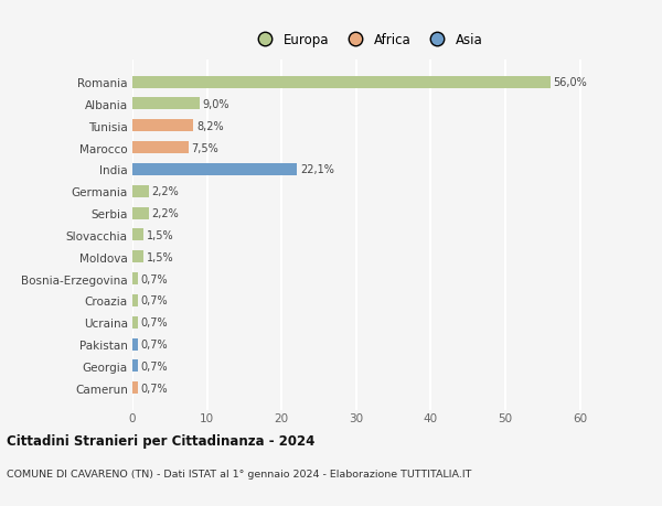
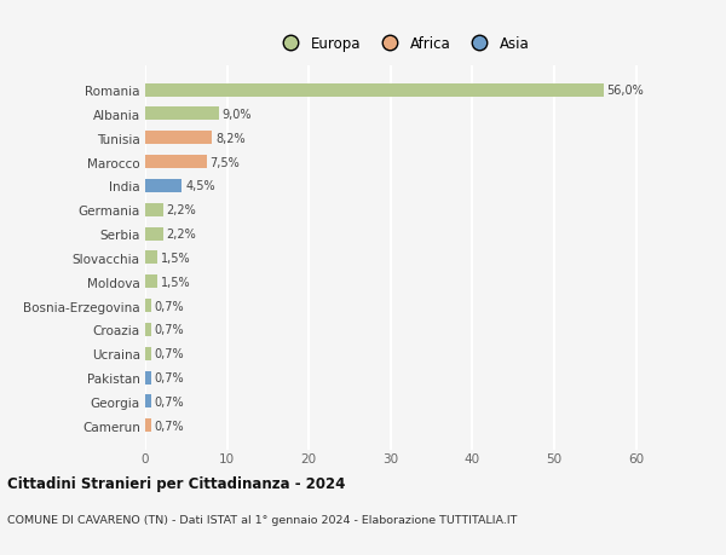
India: 22,1% -> 4,5%
